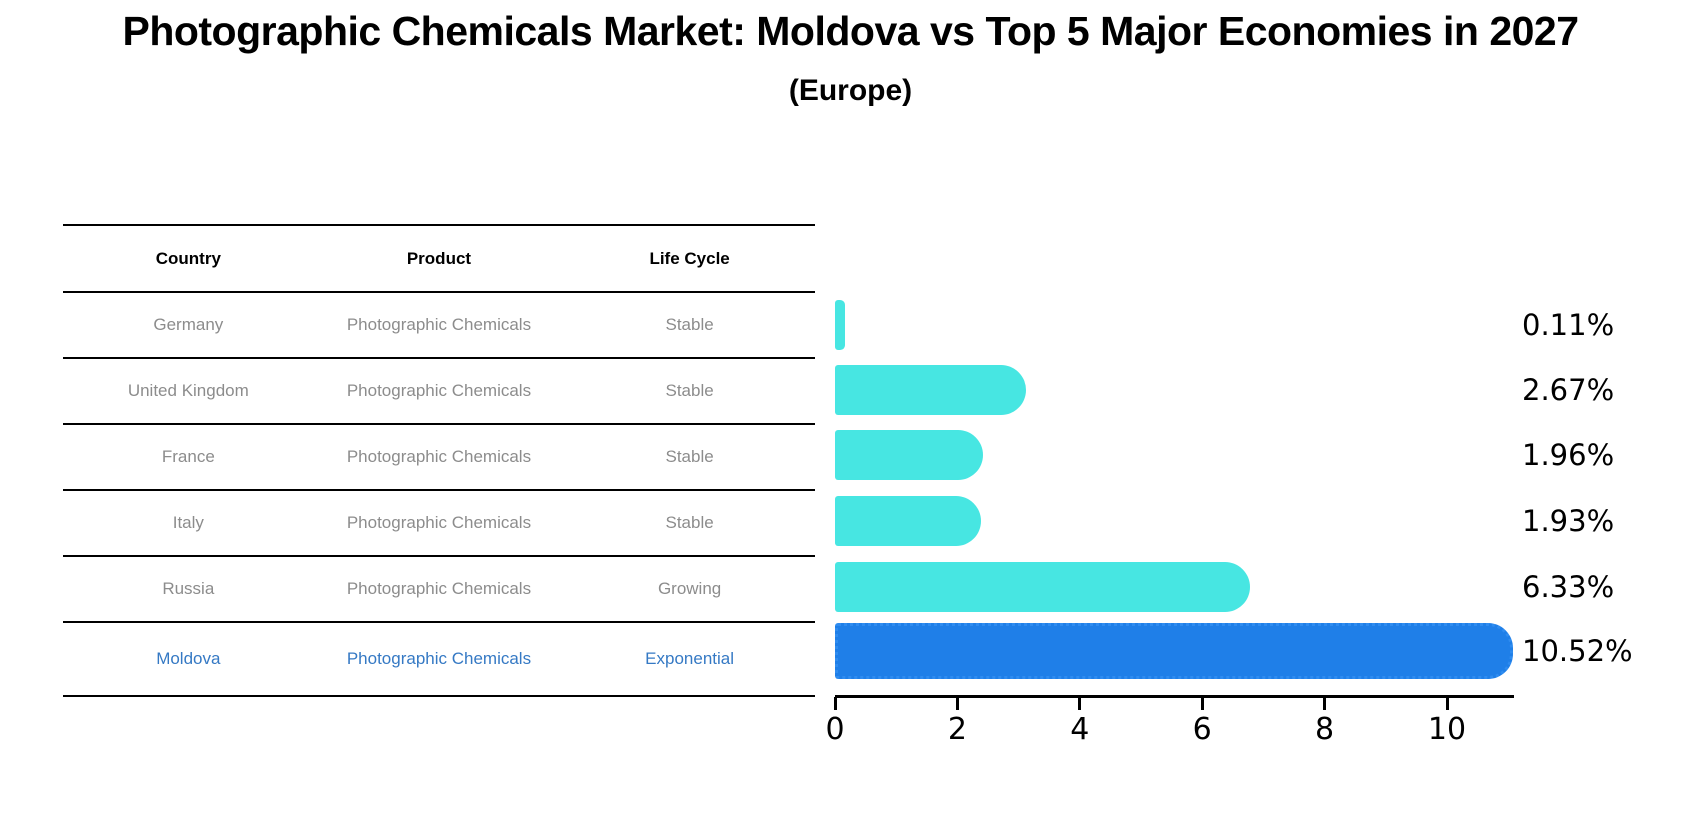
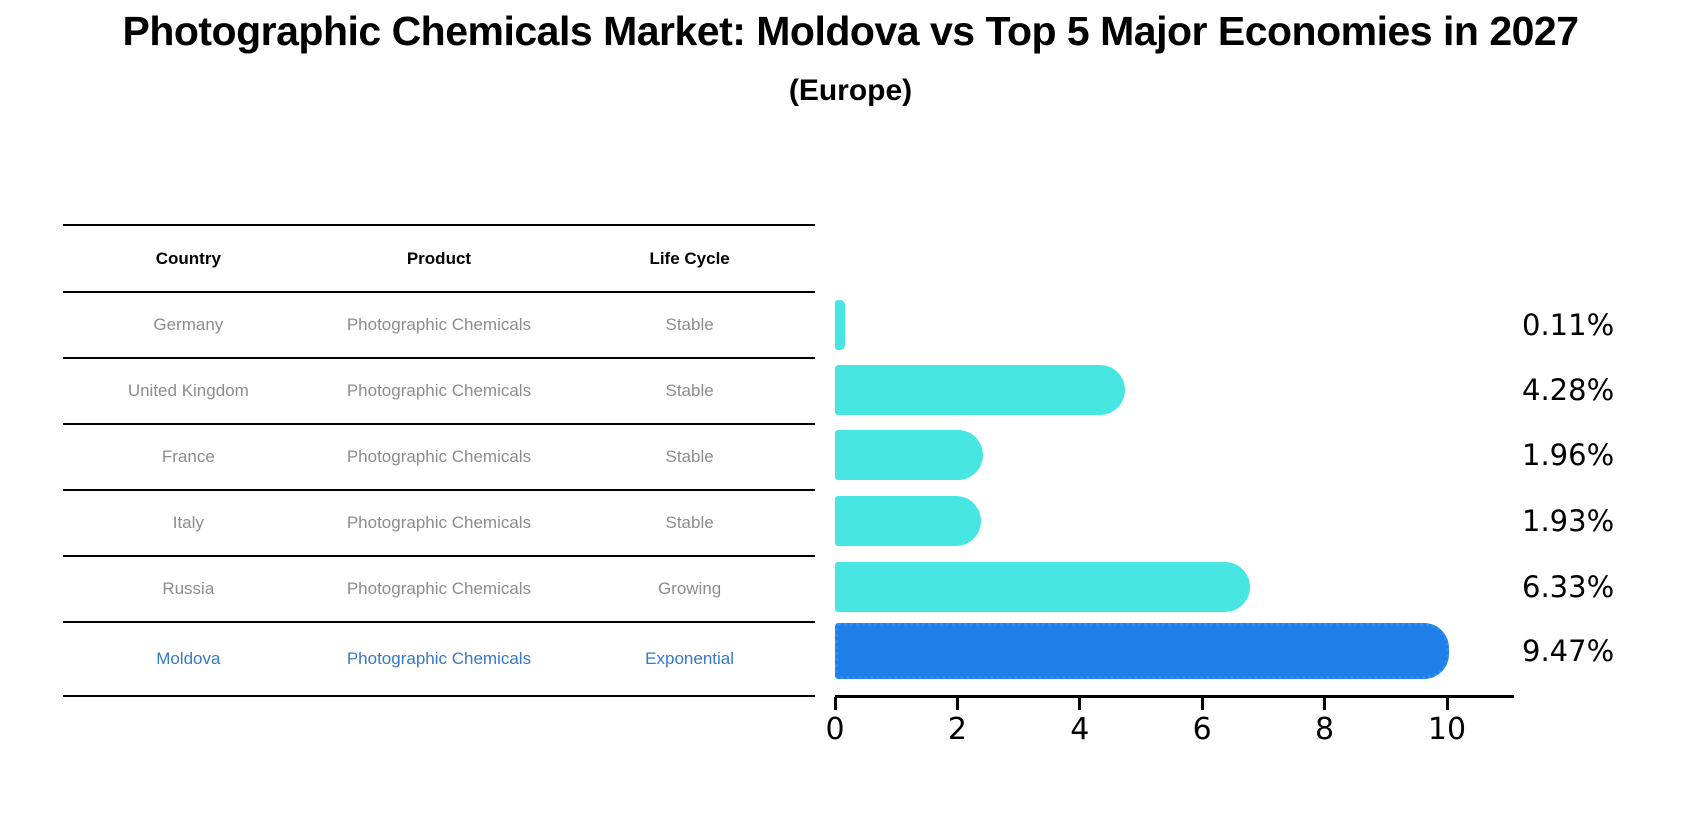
United Kingdom: 2.67% -> 4.28%
Moldova: 10.52% -> 9.47%
